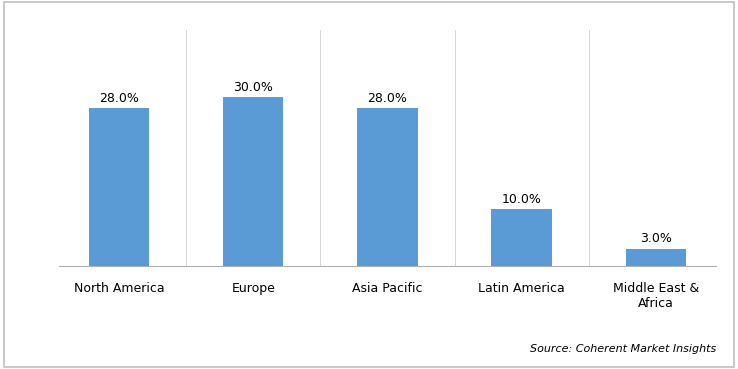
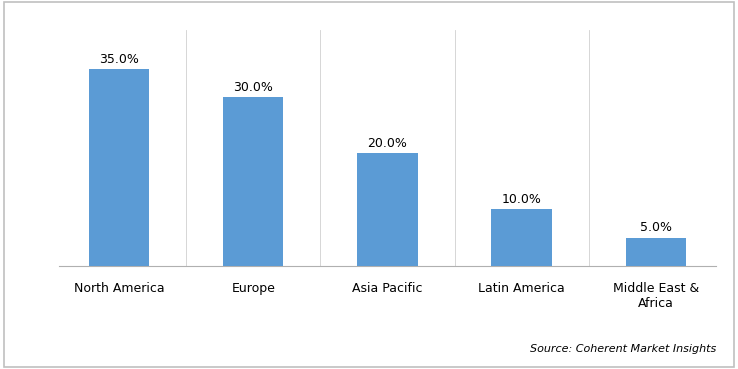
North America: 28.0% -> 35.0%
Asia Pacific: 28.0% -> 20.0%
Middle East & Africa: 3.0% -> 5.0%
